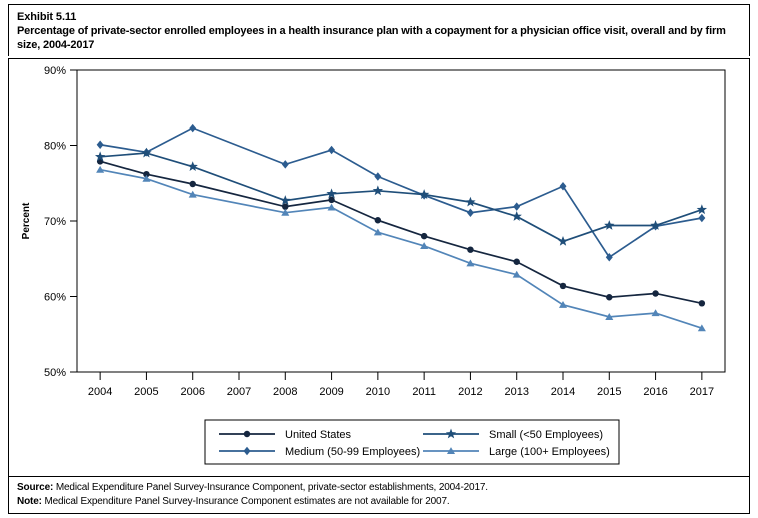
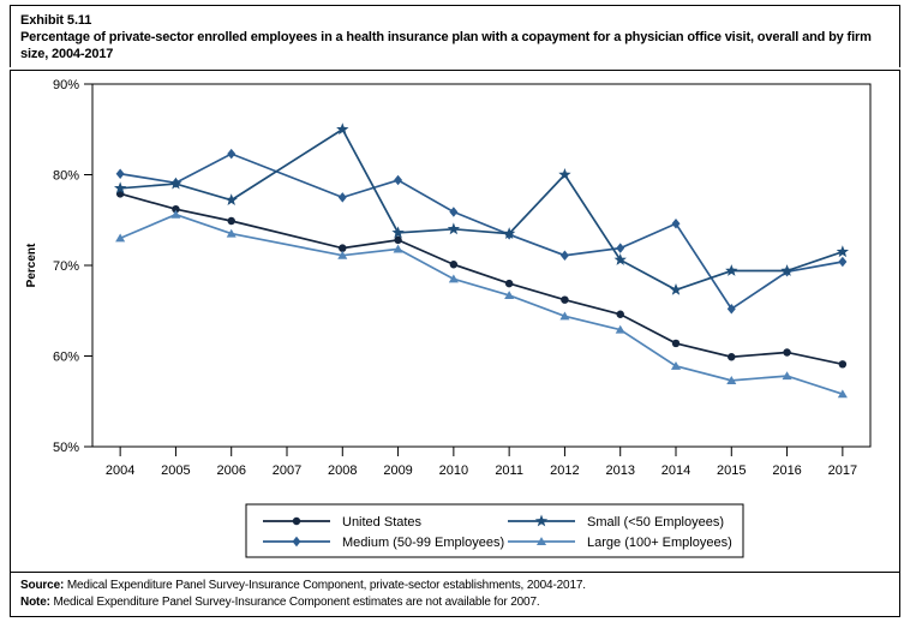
Large (100+ Employees)/2004: 77% -> 73%
Small (<50 Employees)/2008: 73% -> 85%
Small (<50 Employees)/2012: 72% -> 80%
